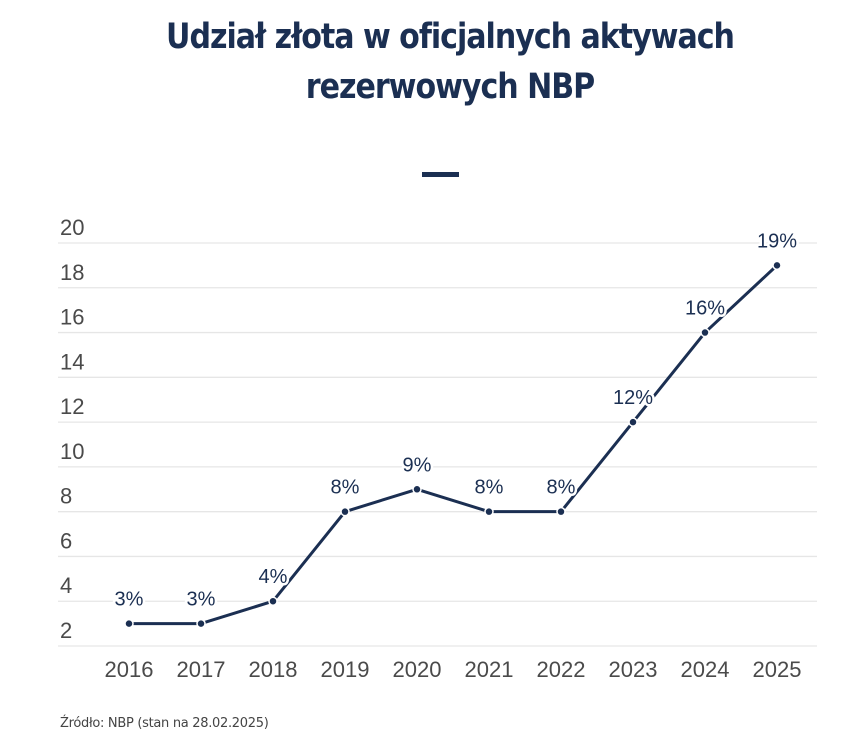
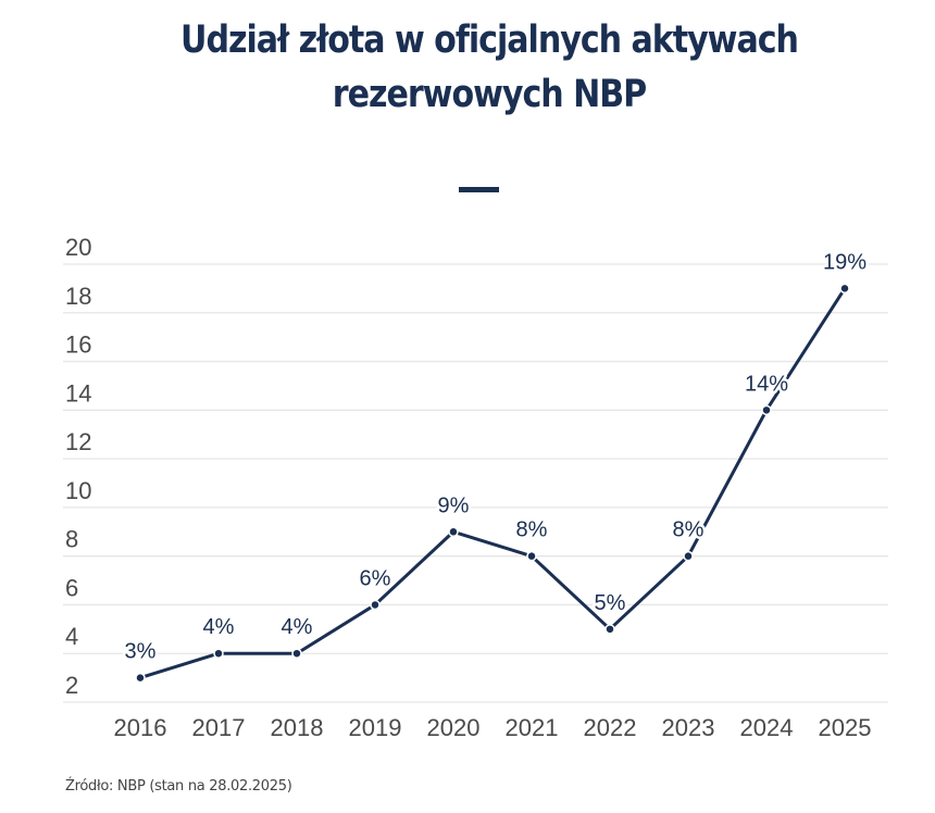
2017: 3% -> 4%
2019: 8% -> 6%
2022: 8% -> 5%
2023: 12% -> 8%
2024: 16% -> 14%
